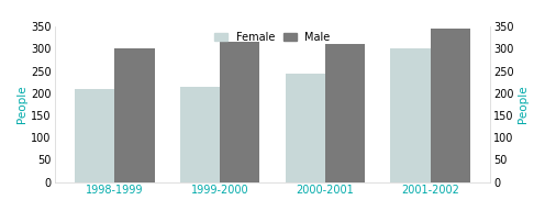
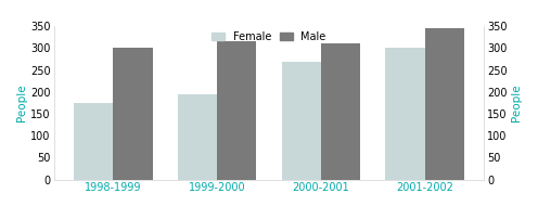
Female/1998-1999: 210 -> 175
Female/1999-2000: 215 -> 195
Female/2000-2001: 245 -> 270
